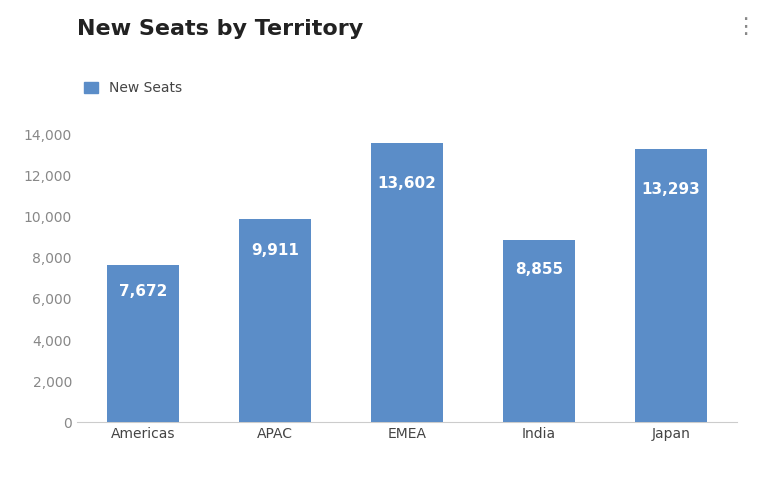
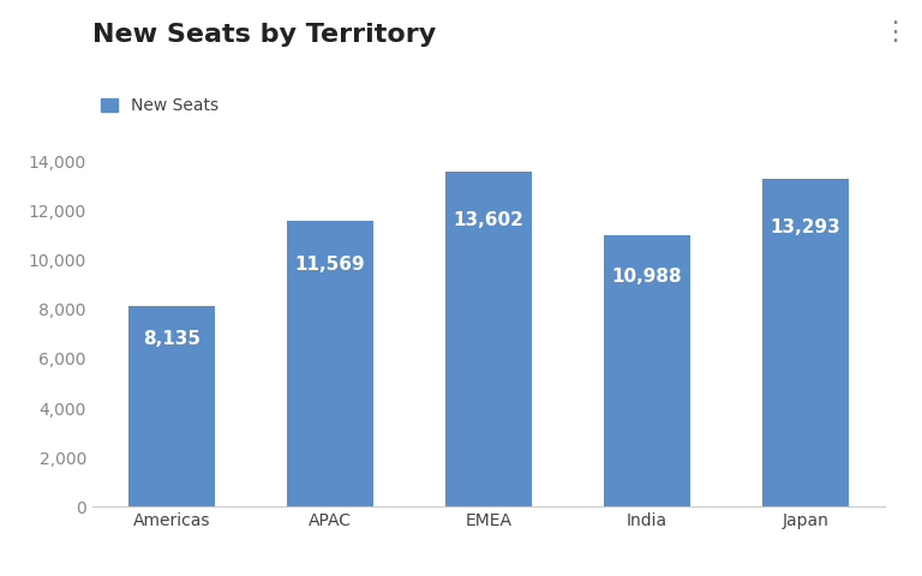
Americas: 7,672 -> 8,135
APAC: 9,911 -> 11,569
India: 8,855 -> 10,988
